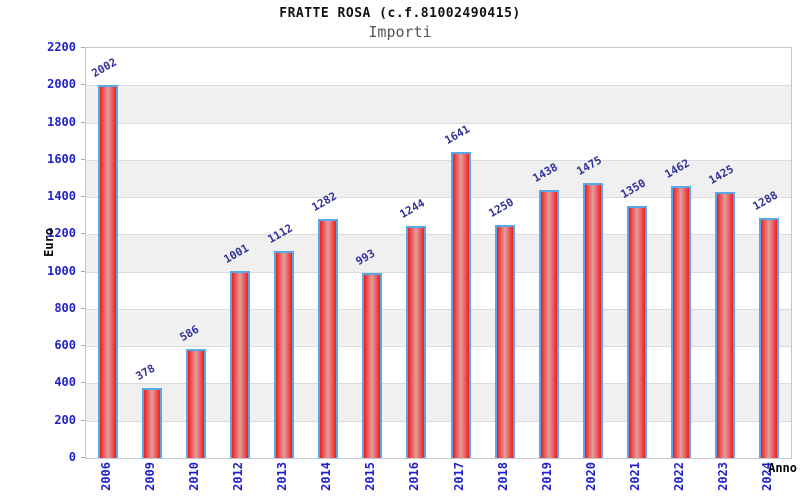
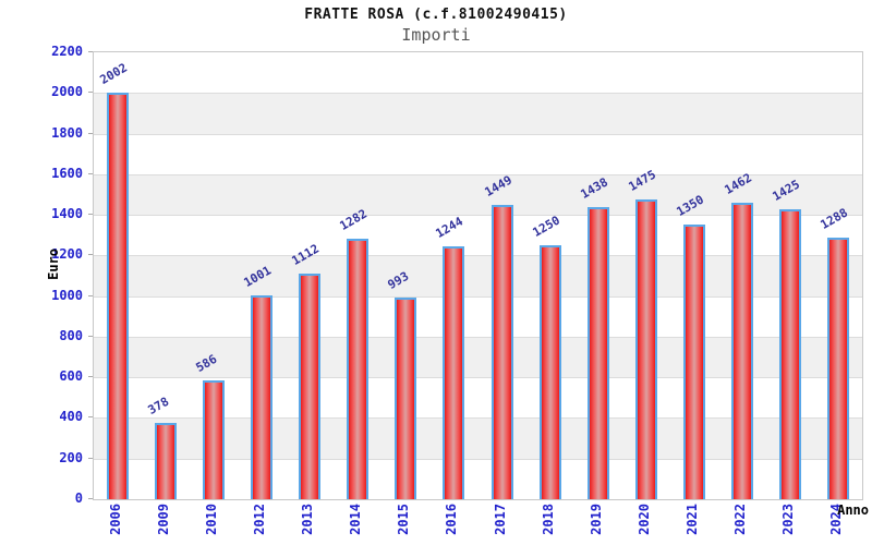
2017: 1641 -> 1449
